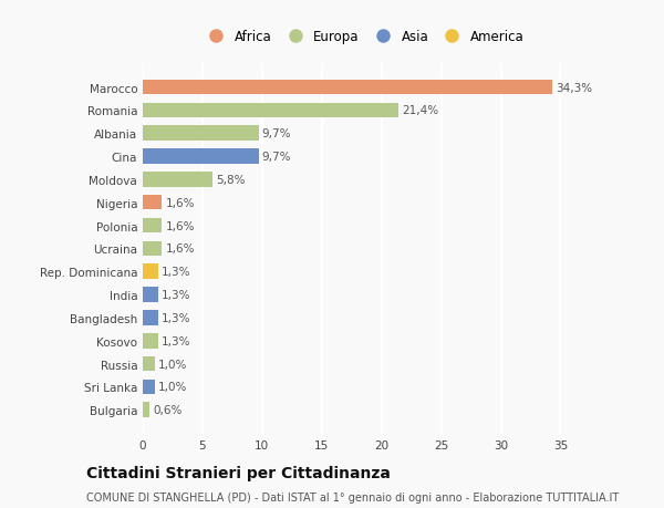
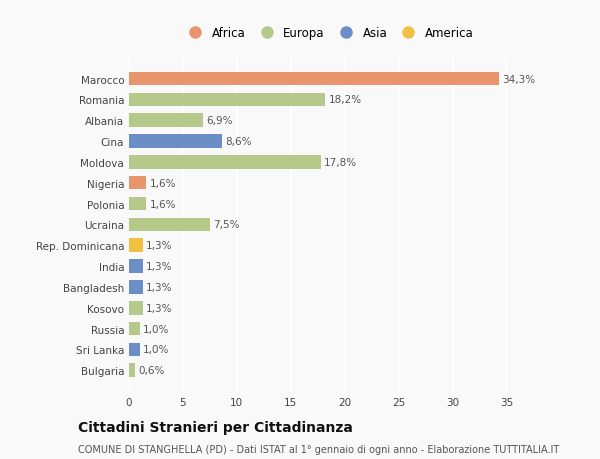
Romania: 21,4% -> 18,2%
Albania: 9,7% -> 6,9%
Cina: 9,7% -> 8,6%
Moldova: 5,8% -> 17,8%
Ucraina: 1,6% -> 7,5%
